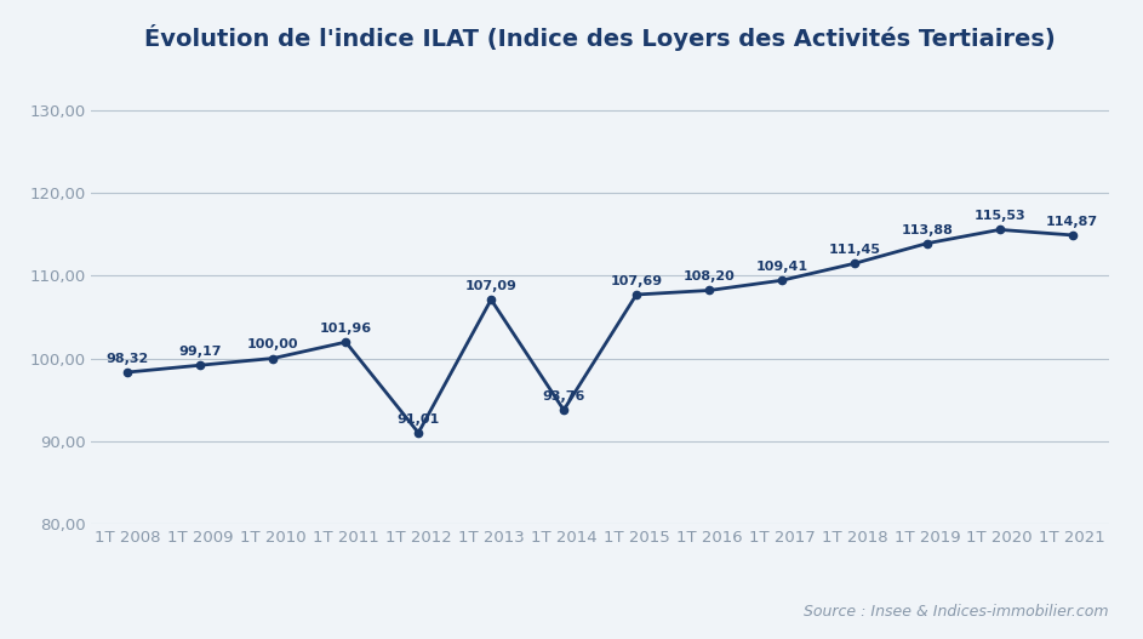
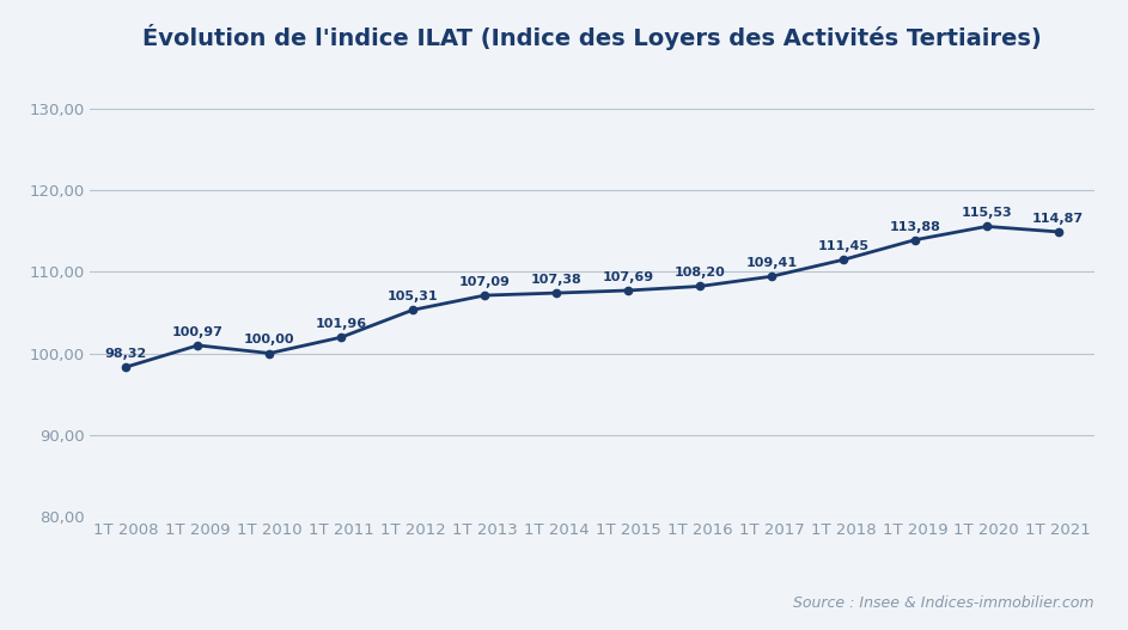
1T 2009: 99,17 -> 100,97
1T 2012: 91,01 -> 105,31
1T 2014: 93,76 -> 107,38
